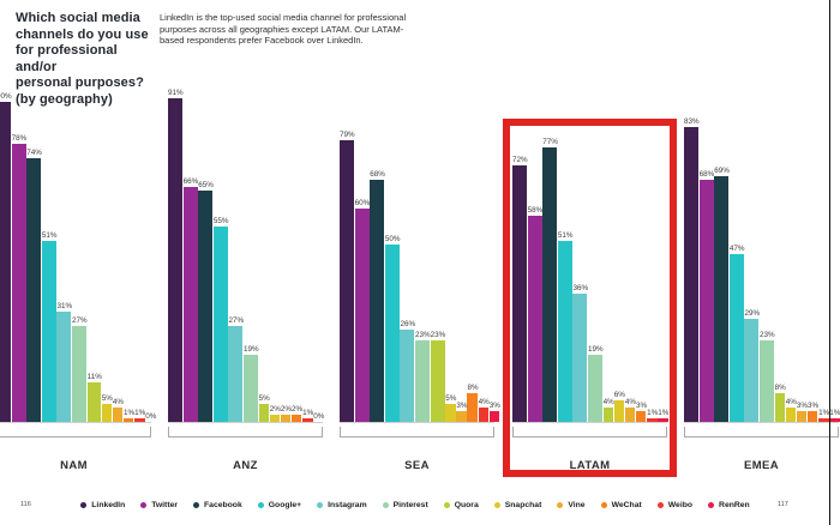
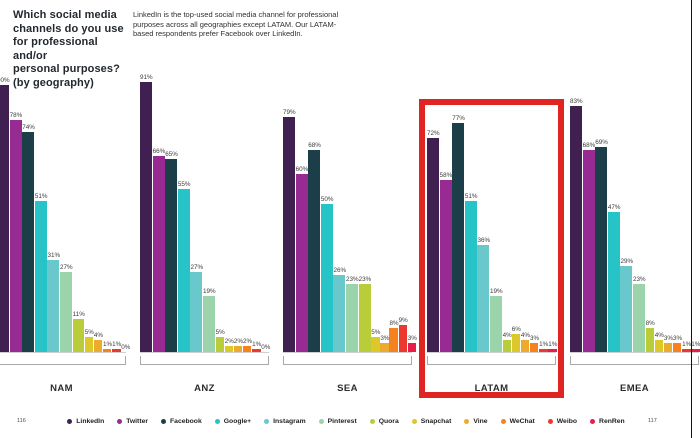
Weibo/SEA: 4% -> 9%
